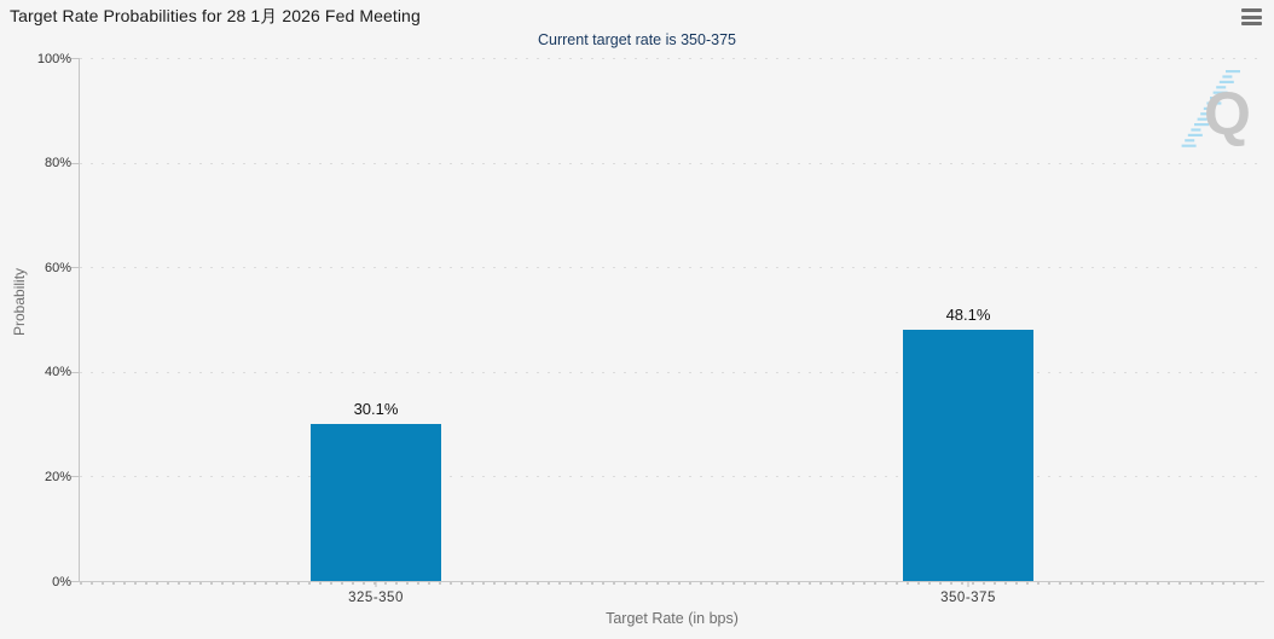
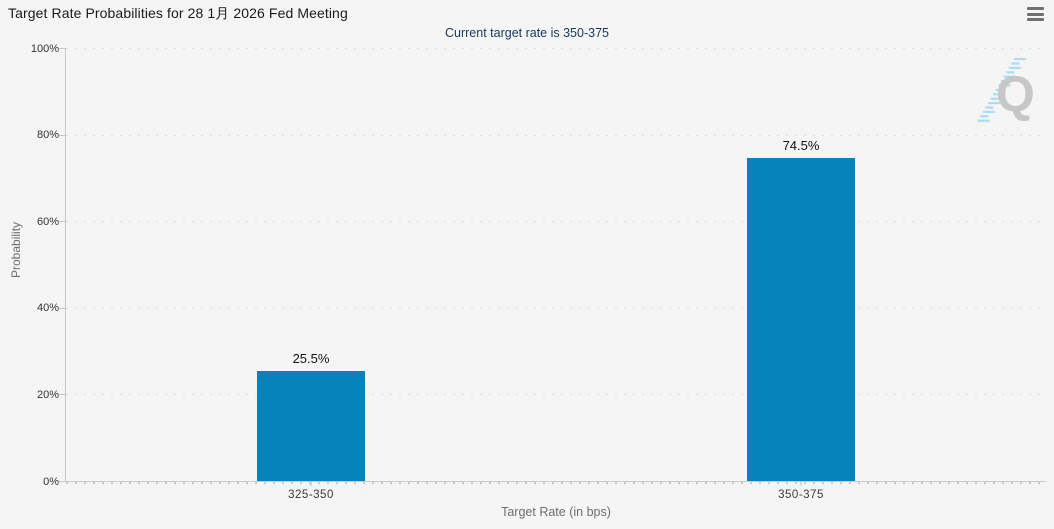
325-350: 30.1% -> 25.5%
350-375: 48.1% -> 74.5%
